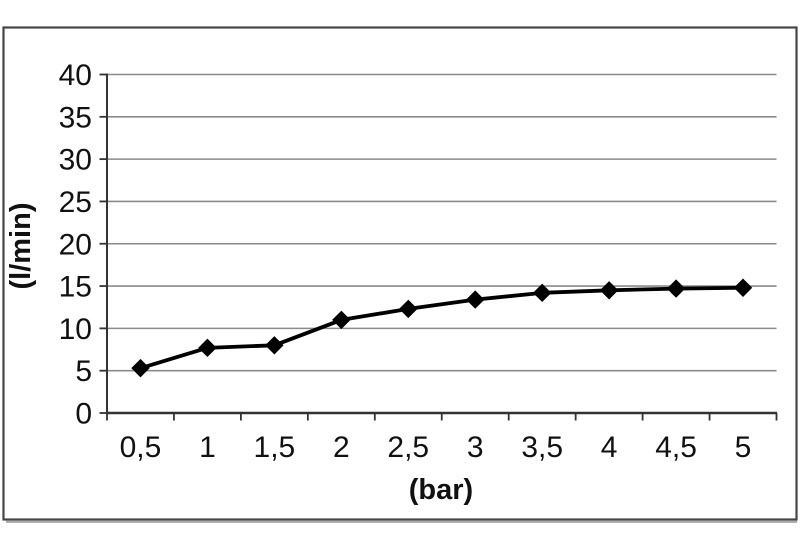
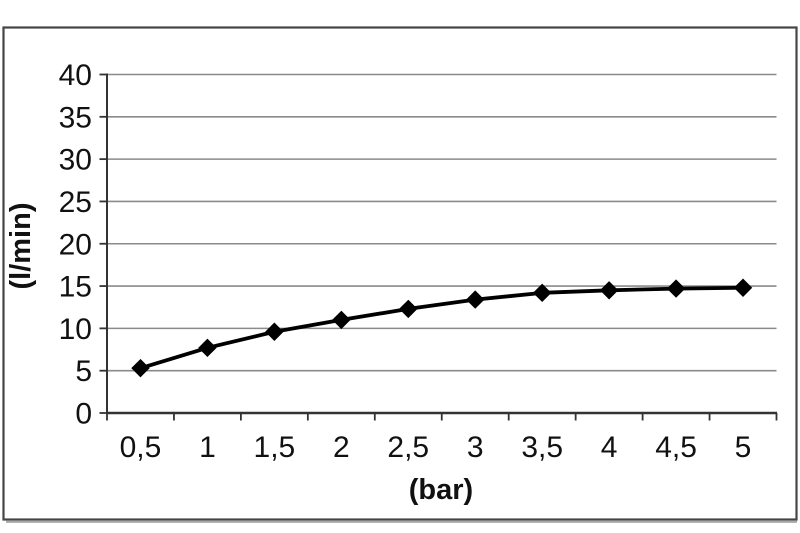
1,5: 8 -> 10
